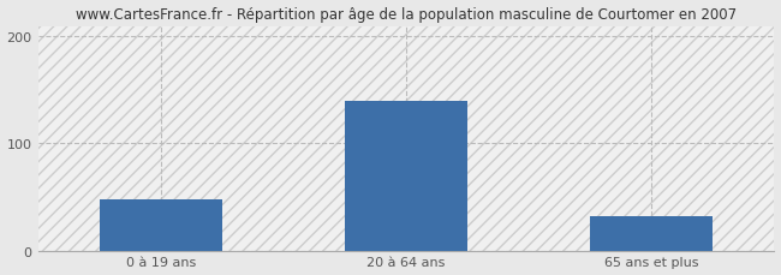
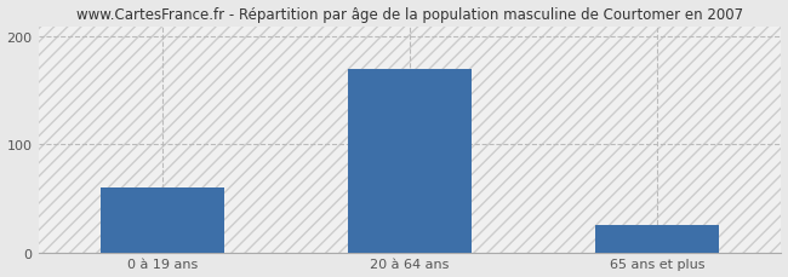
0 à 19 ans: 48 -> 60
20 à 64 ans: 140 -> 170
65 ans et plus: 32 -> 25
